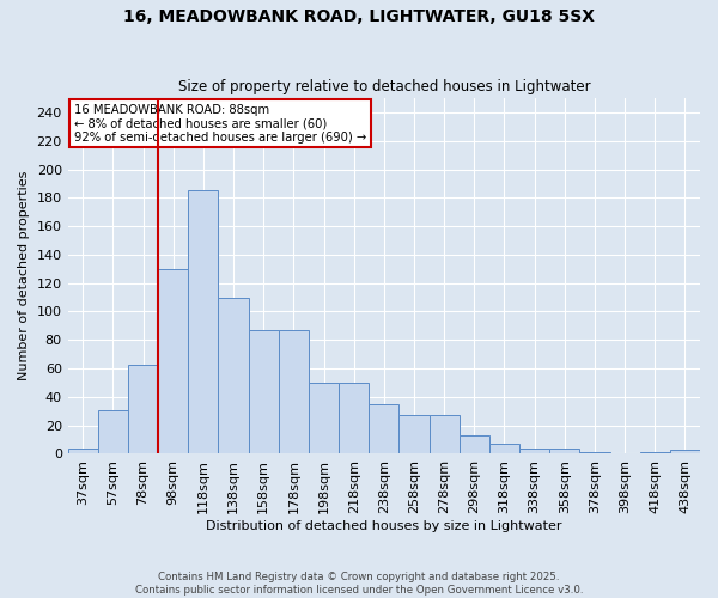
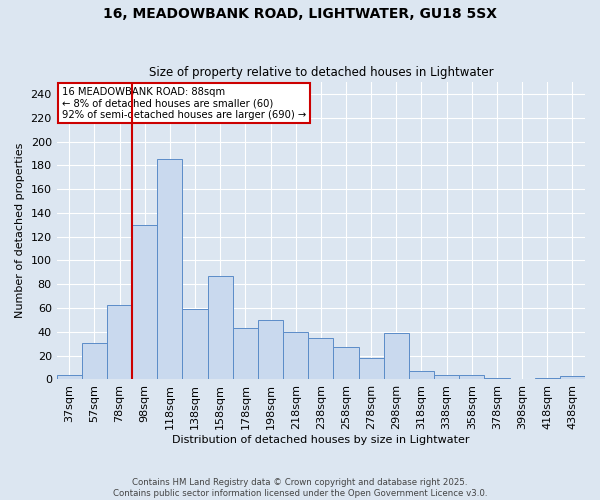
138sqm: 110 -> 59
178sqm: 87 -> 43
218sqm: 50 -> 40
278sqm: 27 -> 18
298sqm: 13 -> 39
